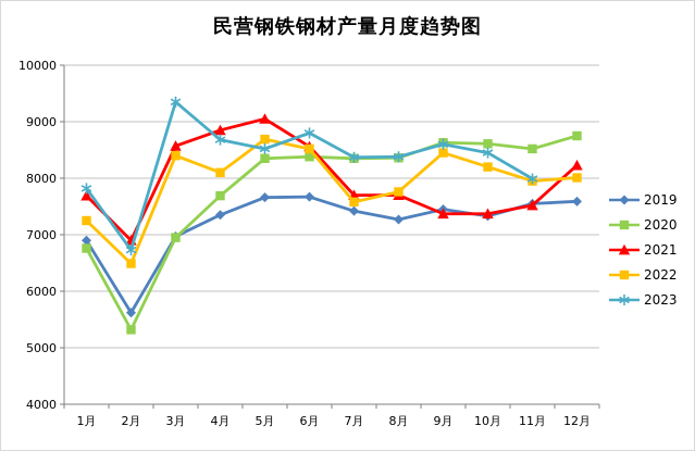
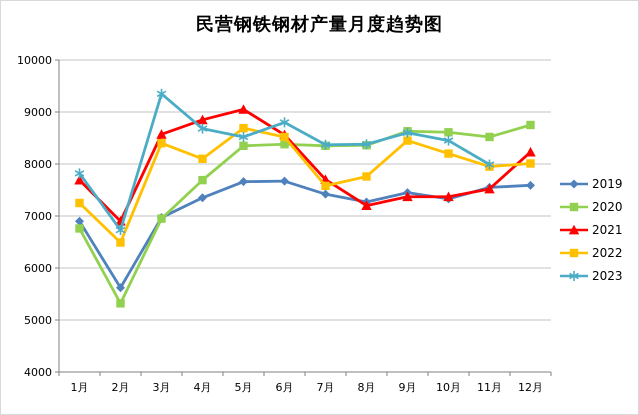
2021/8月: 7700 -> 7200
